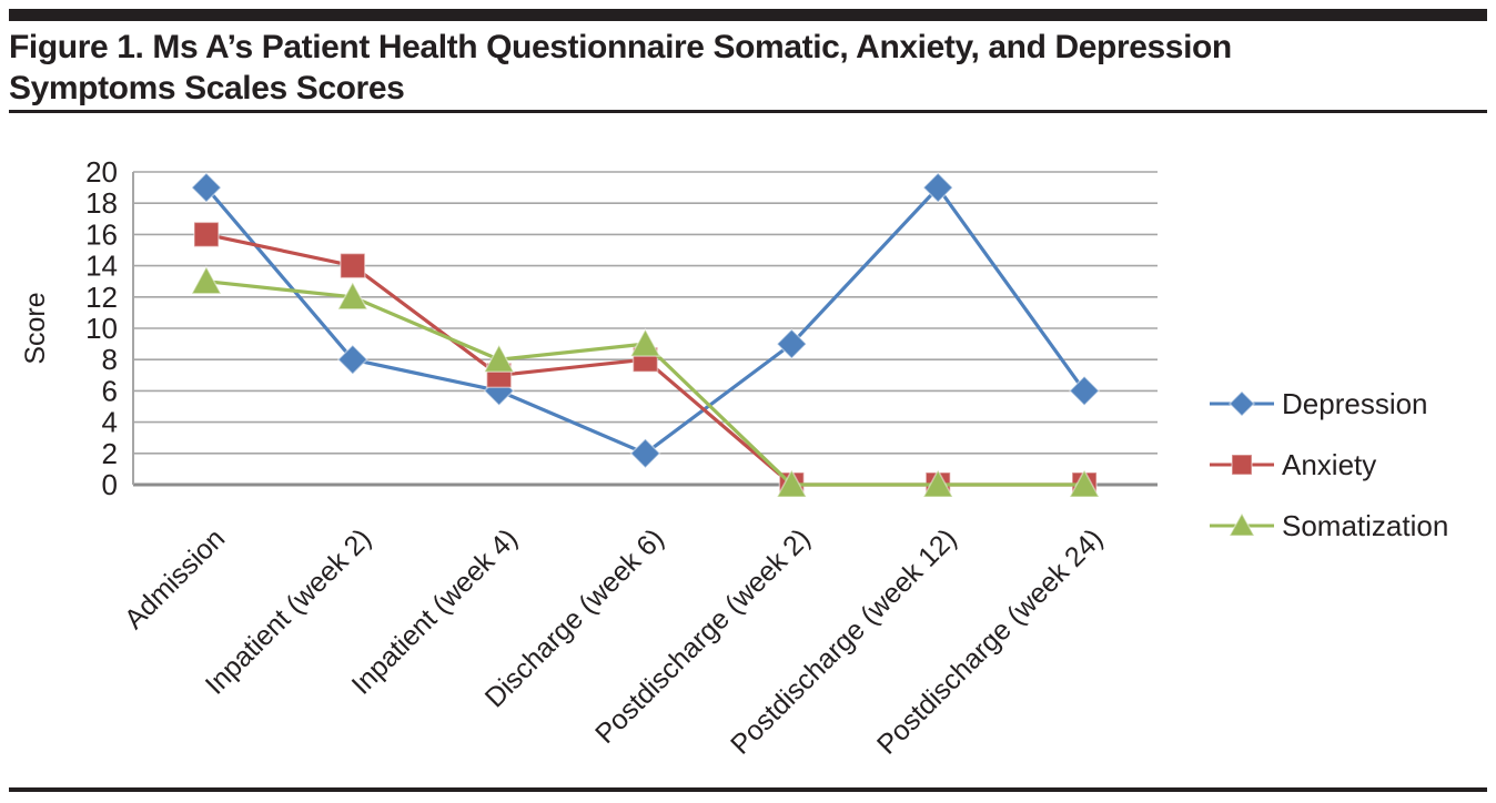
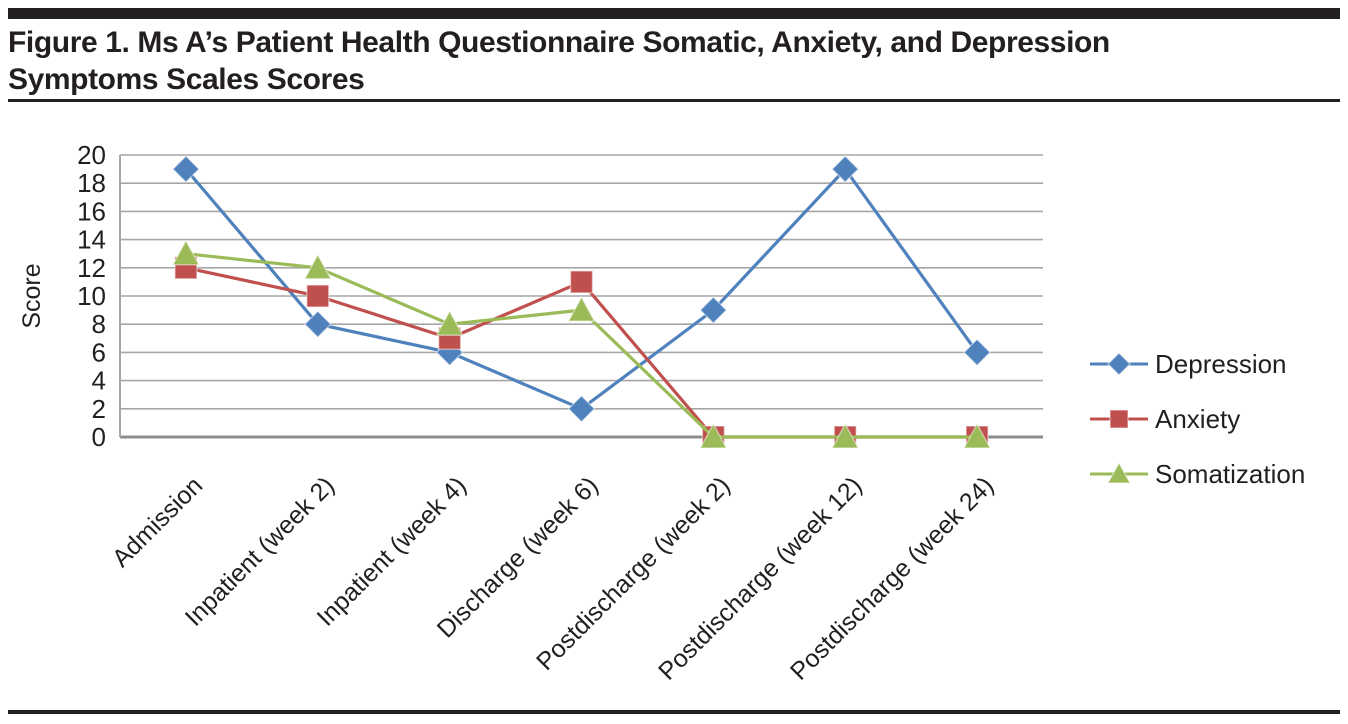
Anxiety/Admission: 16 -> 12
Anxiety/Inpatient (week 2): 14 -> 10
Anxiety/Discharge (week 6): 8 -> 11
